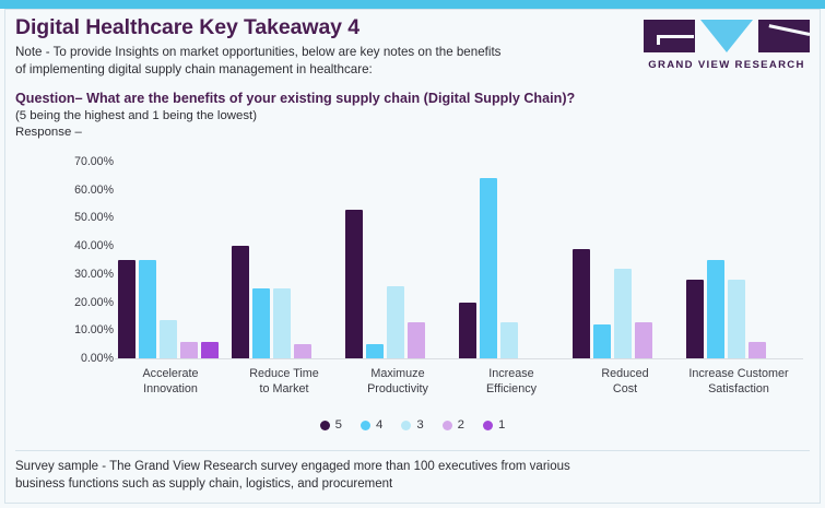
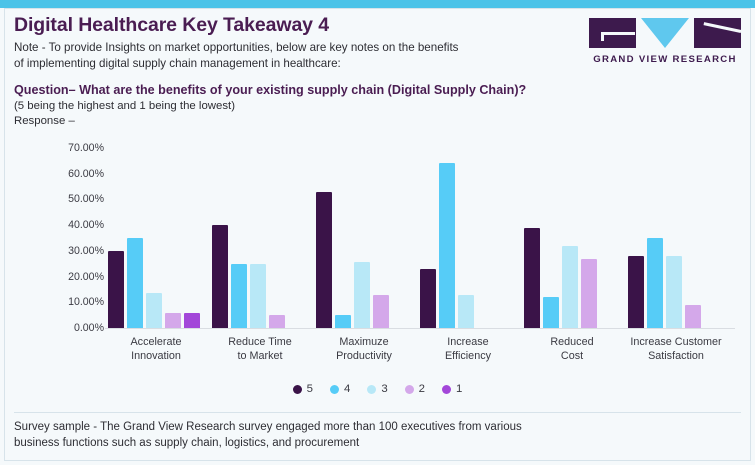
5/Accelerate Innovation: 35% -> 30%
5/Increase Efficiency: 20% -> 23%
2/Reduced Cost: 13% -> 27%
2/Increase Customer Satisfaction: 6% -> 9%
